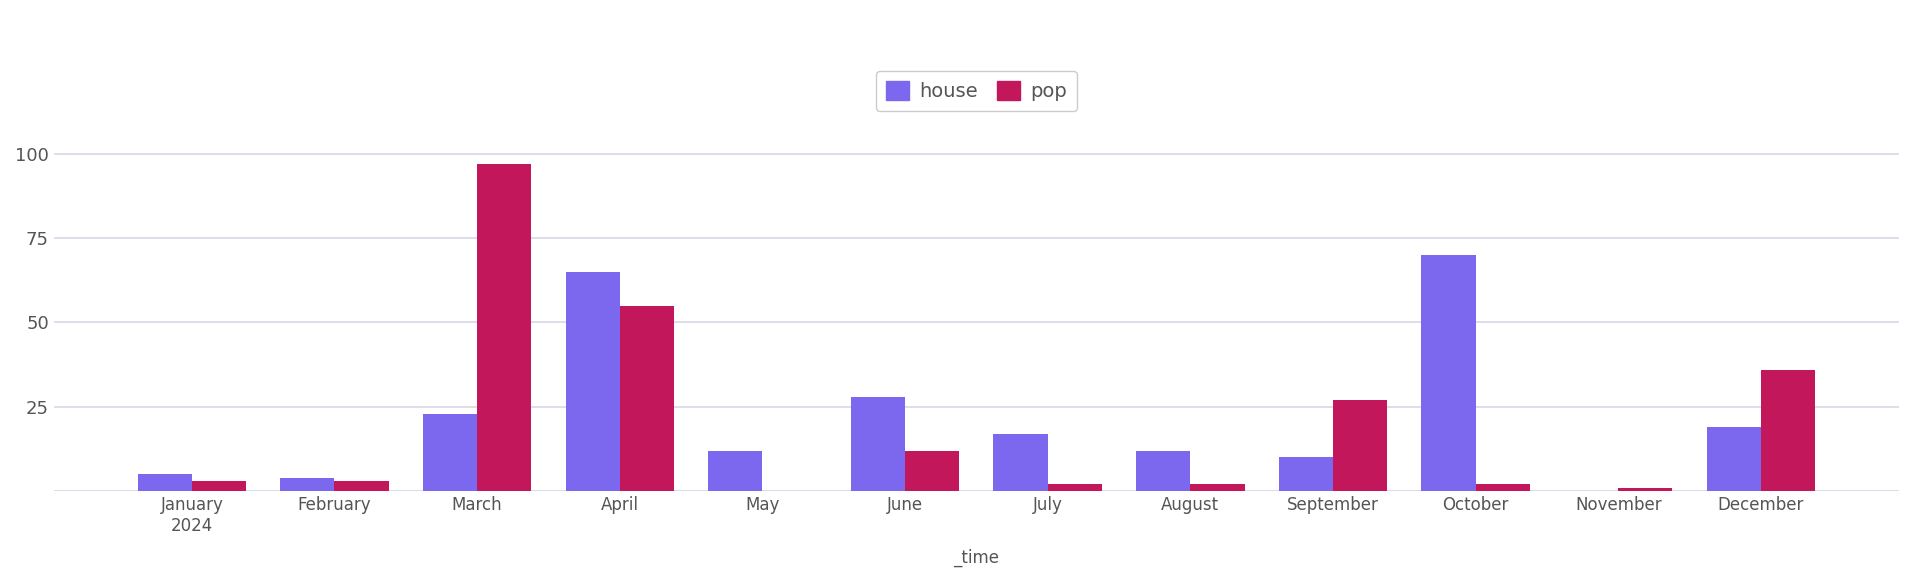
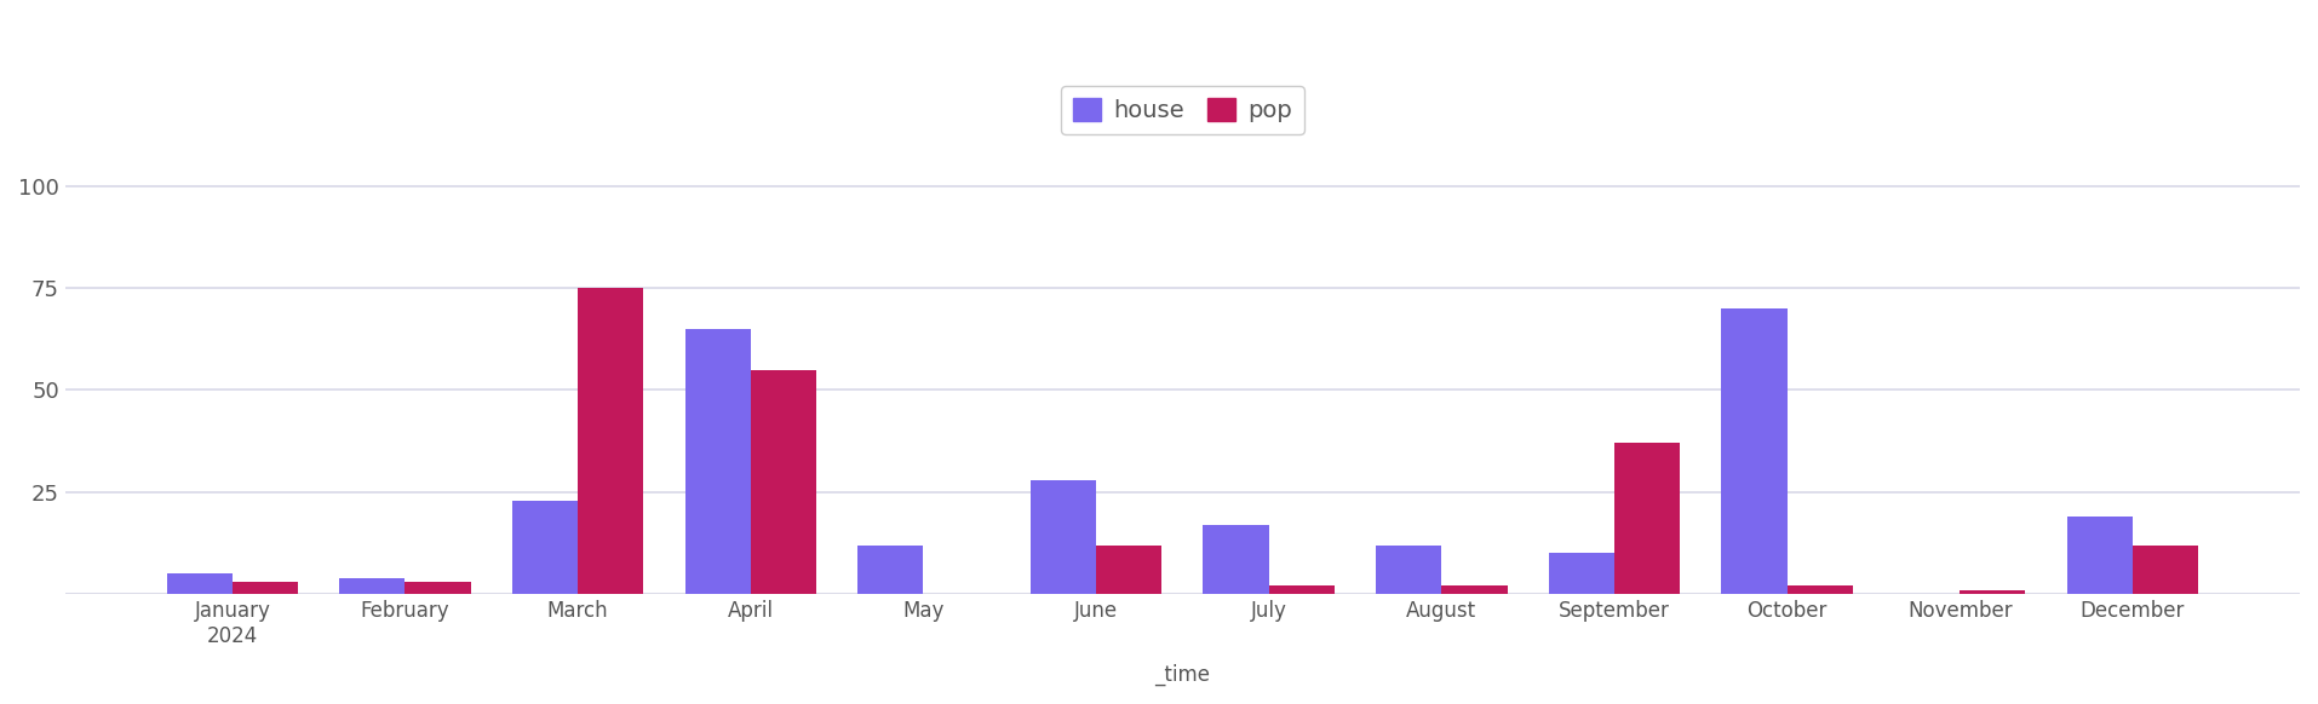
pop/March: 97 -> 75
pop/September: 27 -> 37
pop/December: 36 -> 12
